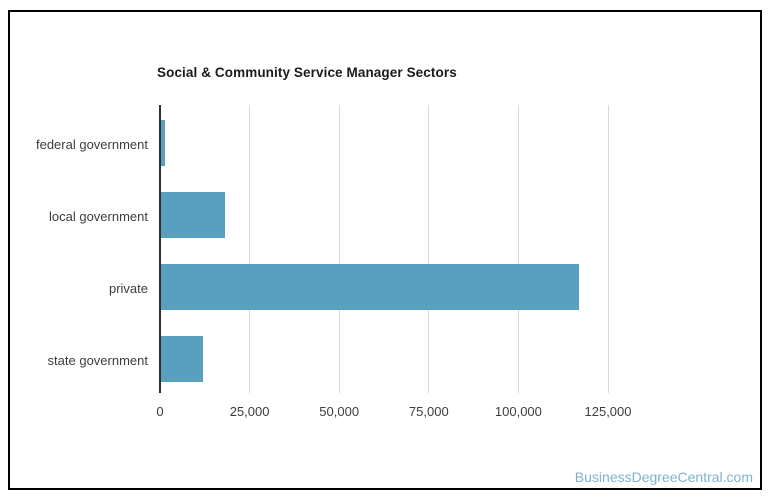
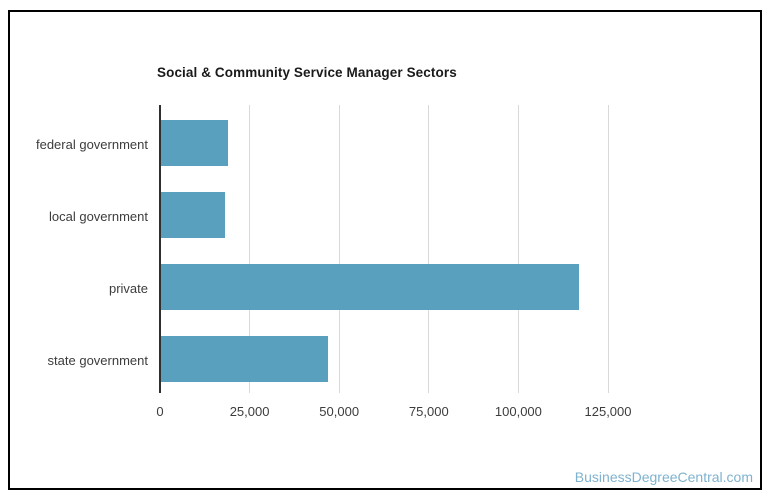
federal government: 2000 -> 19000
state government: 12000 -> 47000
